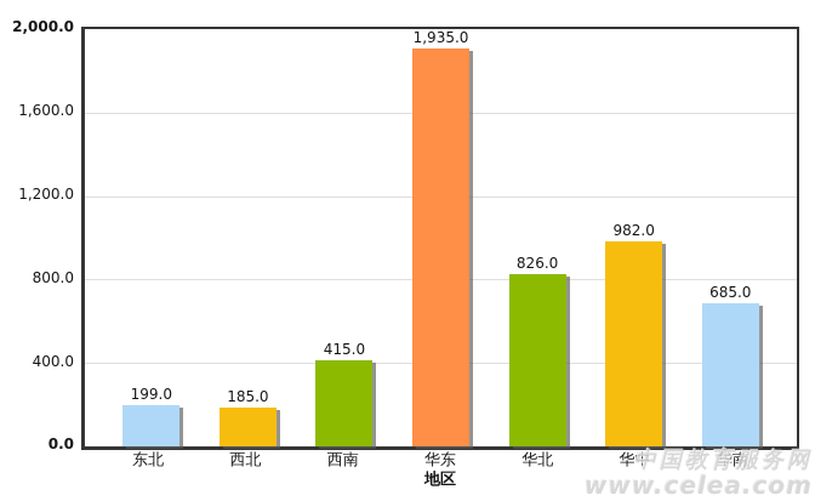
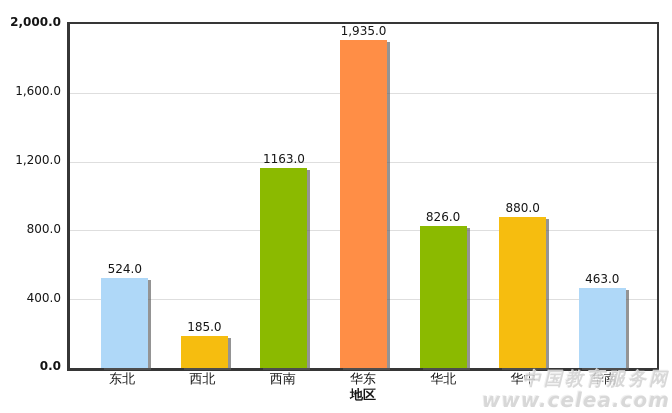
东北: 199.0 -> 524.0
西南: 415.0 -> 1163.0
华中: 982.0 -> 880.0
华南: 685.0 -> 463.0
